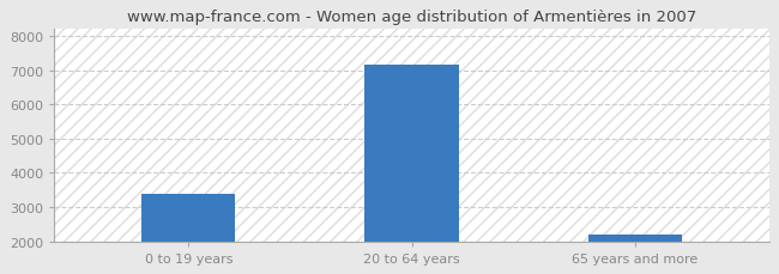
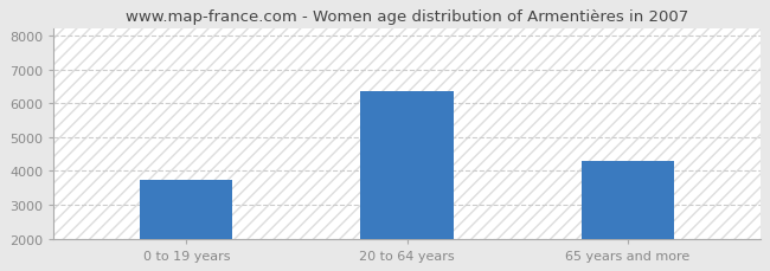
0 to 19 years: 3390 -> 3750
20 to 64 years: 7150 -> 6350
65 years and more: 2200 -> 4300
